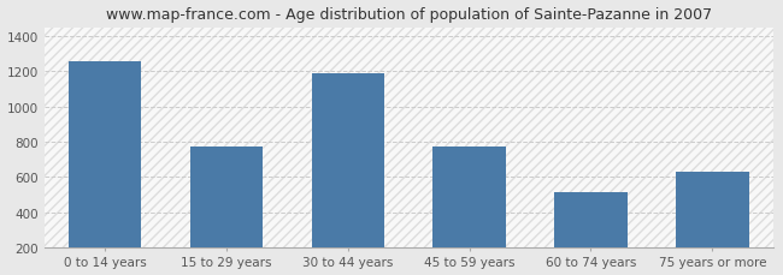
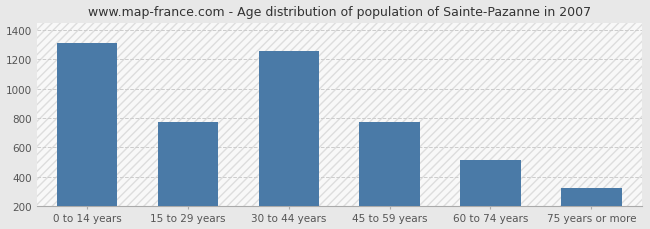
0 to 14 years: 1260 -> 1310
30 to 44 years: 1190 -> 1260
75 years or more: 630 -> 320
